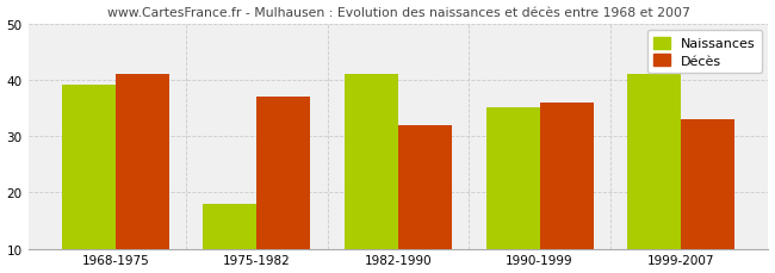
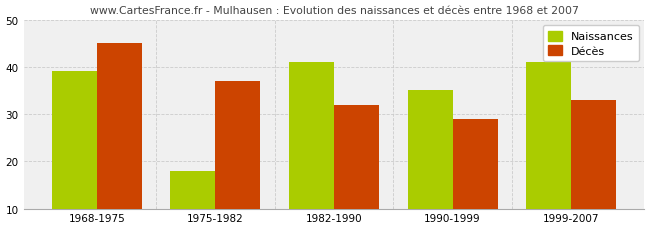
Décès/1968-1975: 41 -> 45
Décès/1990-1999: 36 -> 29
